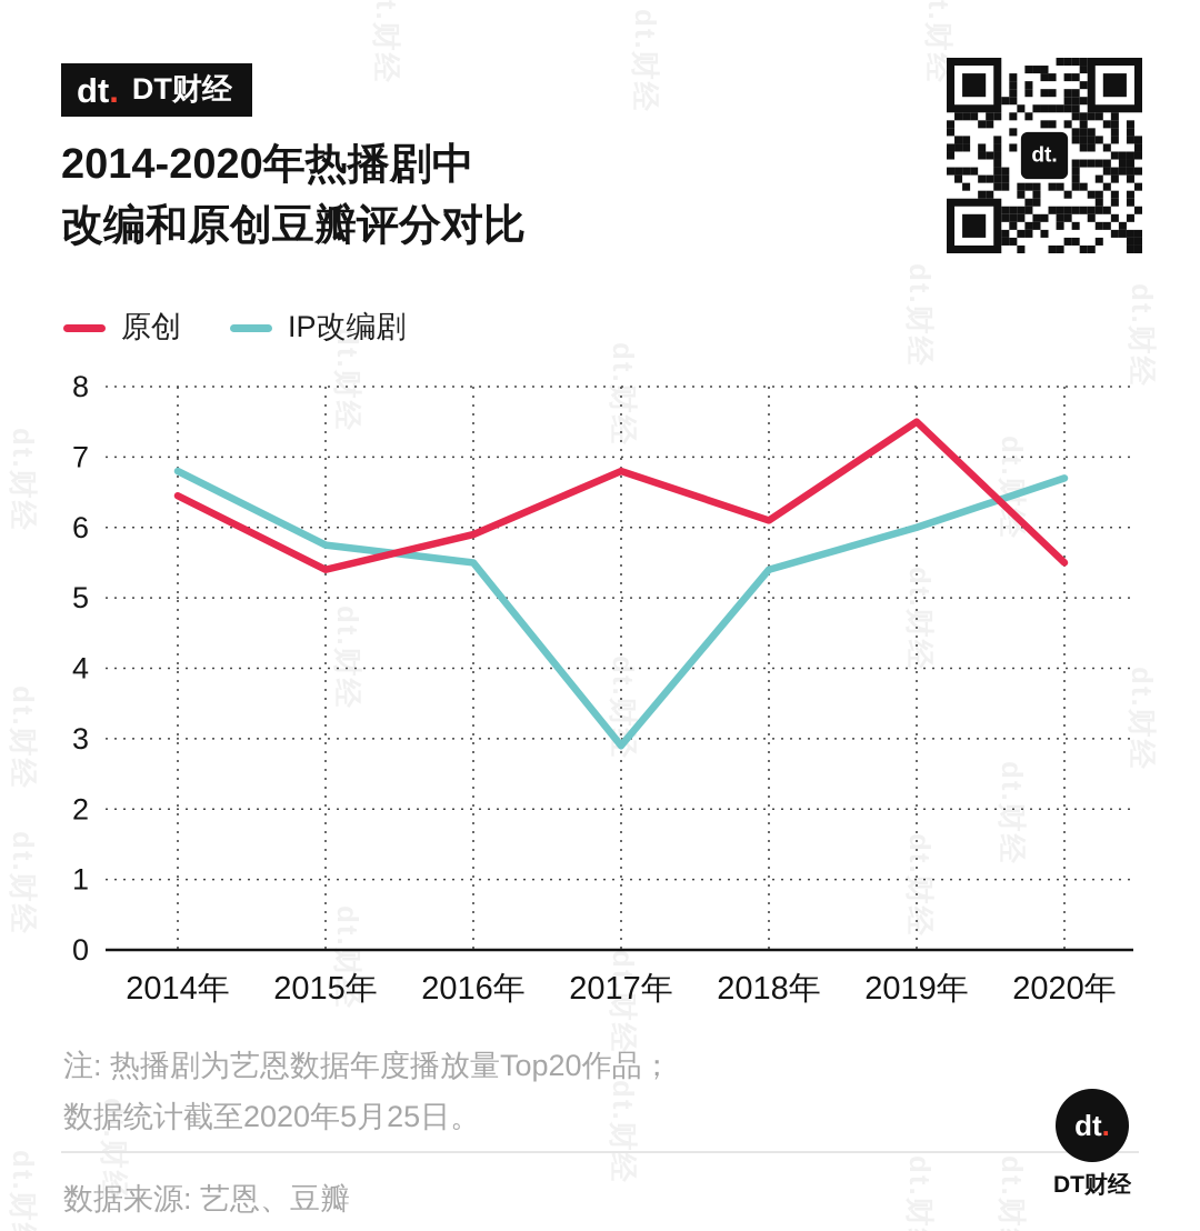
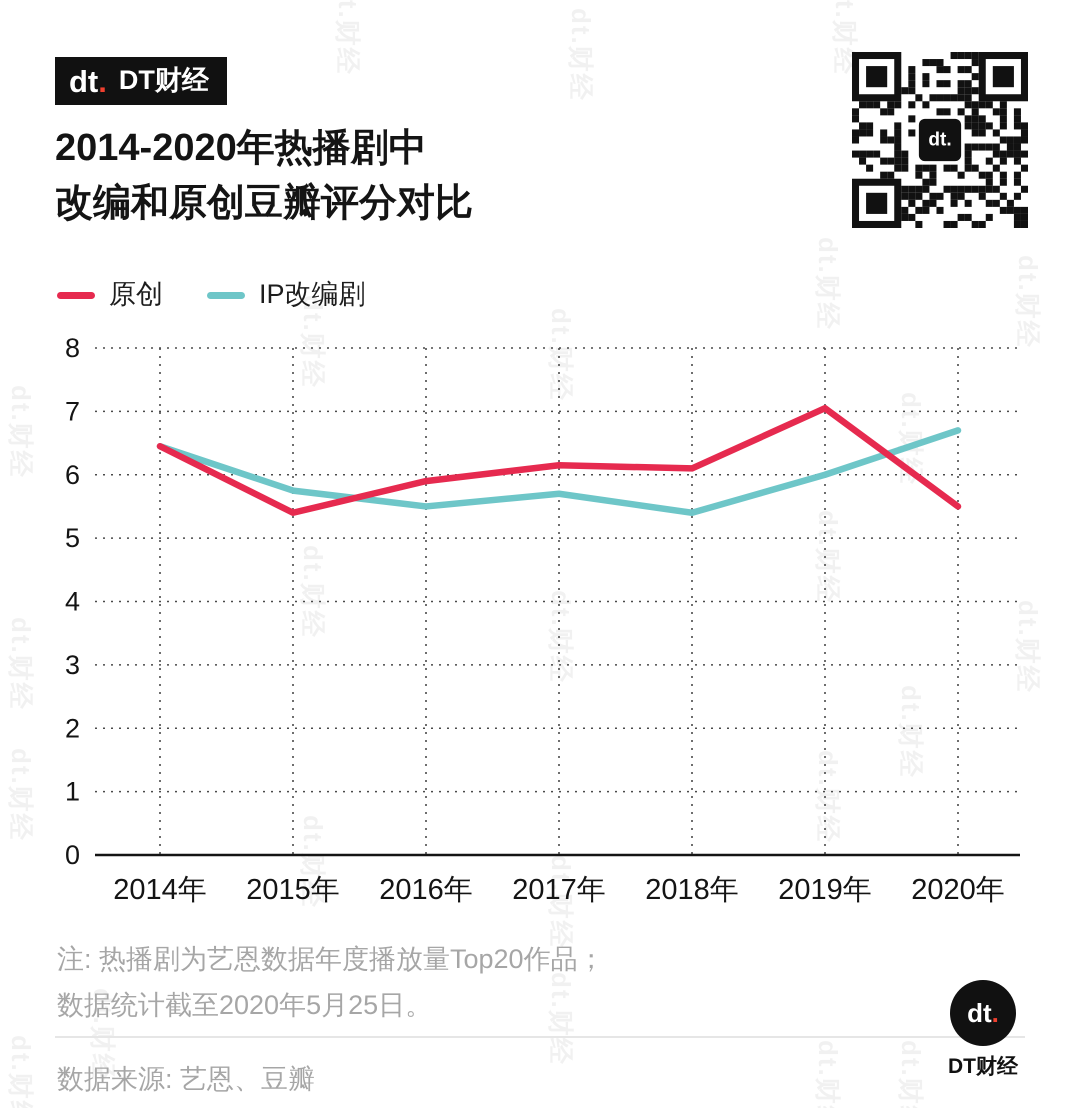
IP改编剧/2014年: 6.8 -> 6.5
原创/2017年: 6.8 -> 6.2
IP改编剧/2017年: 2.9 -> 5.7
原创/2019年: 7.5 -> 7.0
